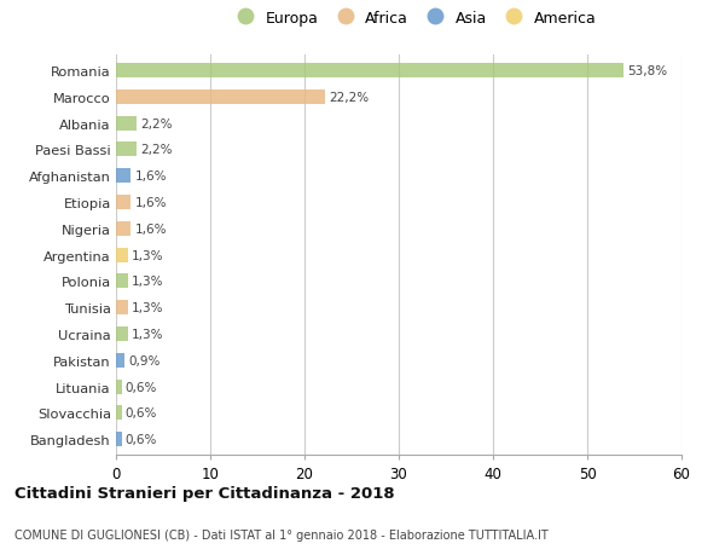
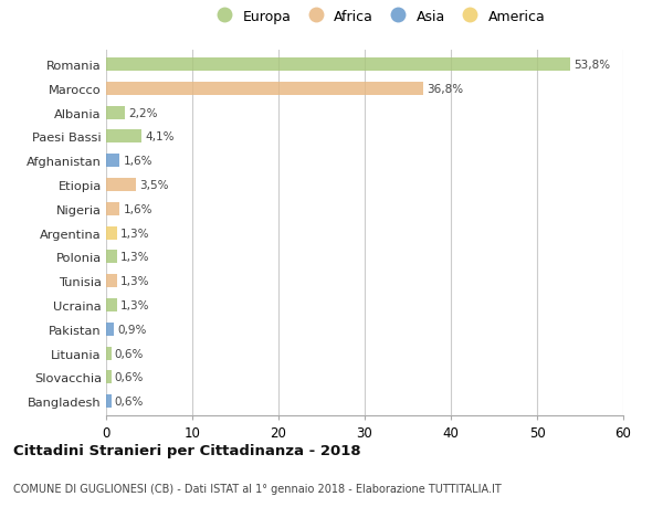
Marocco: 22,2% -> 36,8%
Paesi Bassi: 2,2% -> 4,1%
Etiopia: 1,6% -> 3,5%
